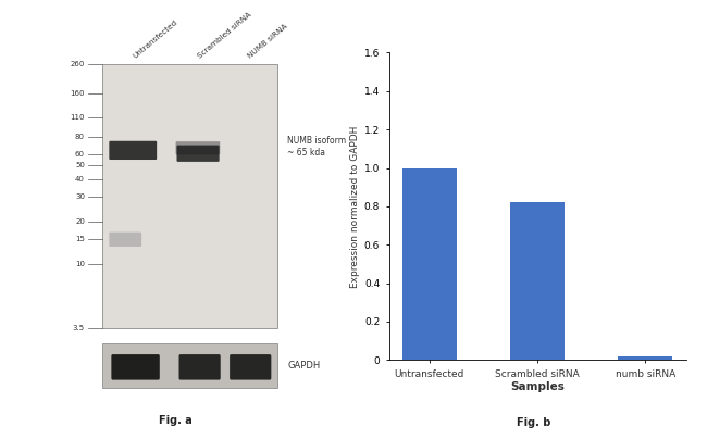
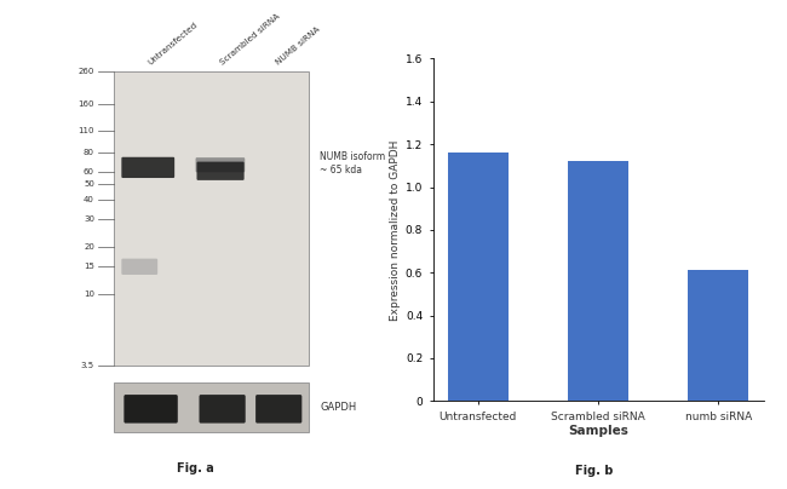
Untransfected: 1.00 -> 1.16
Scrambled siRNA: 0.82 -> 1.12
numb siRNA: 0.02 -> 0.61
